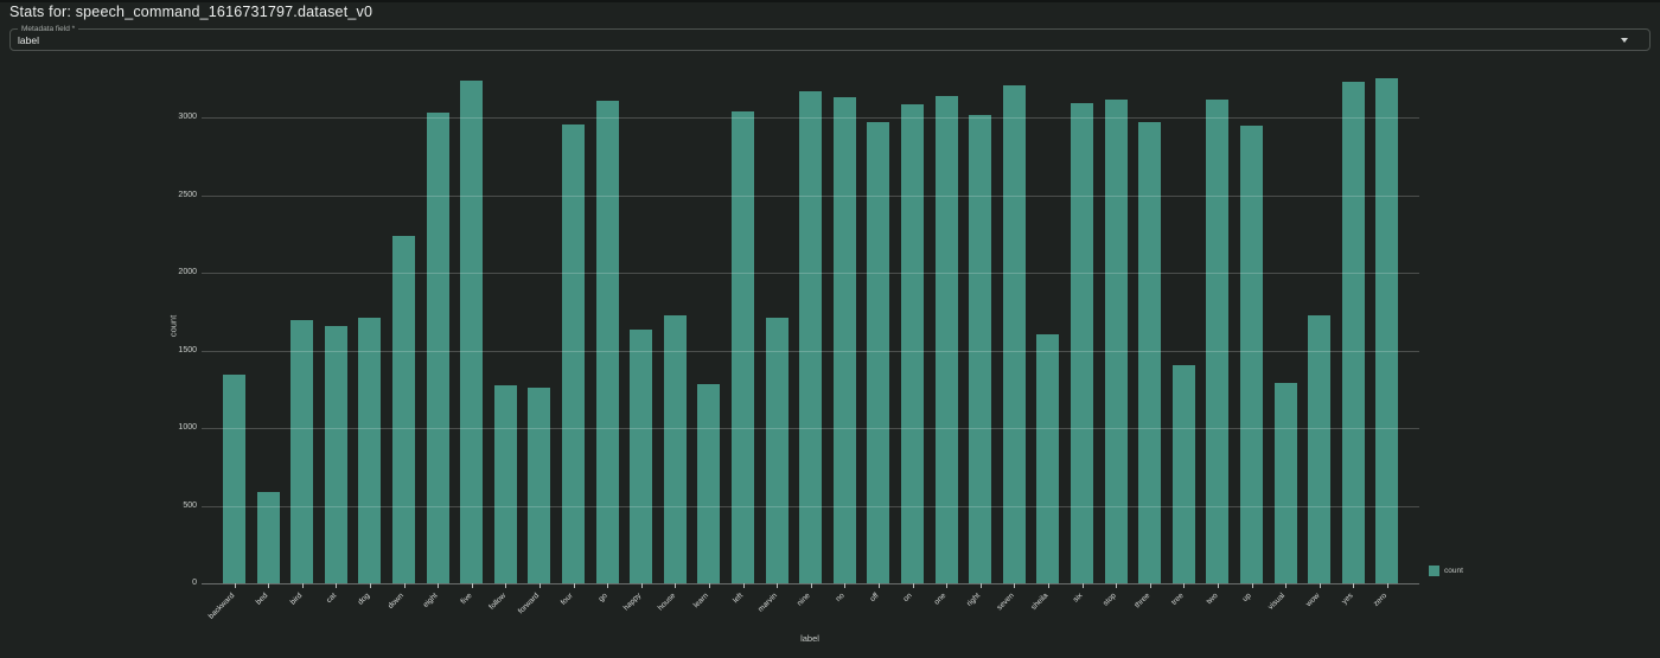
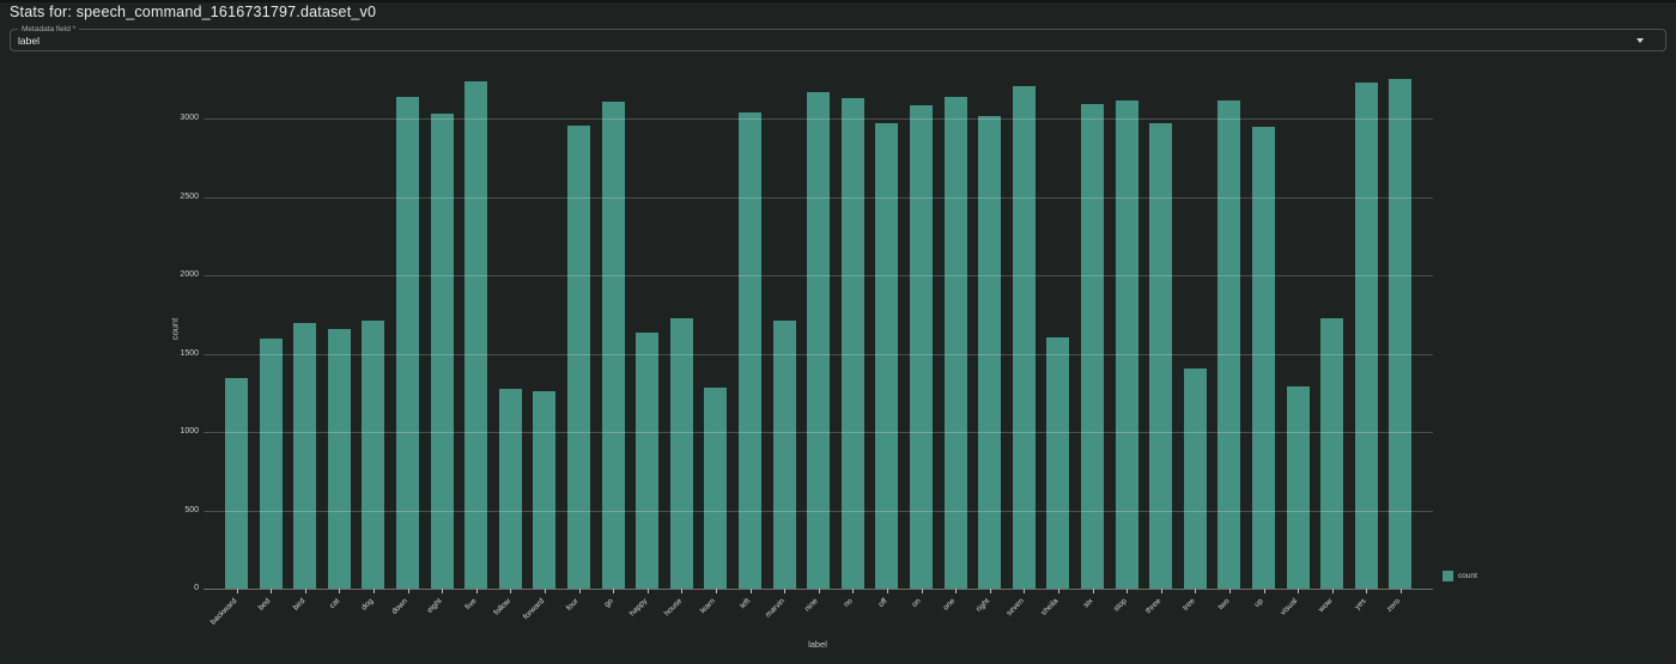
bed: 590 -> 1590
down: 2240 -> 3130
